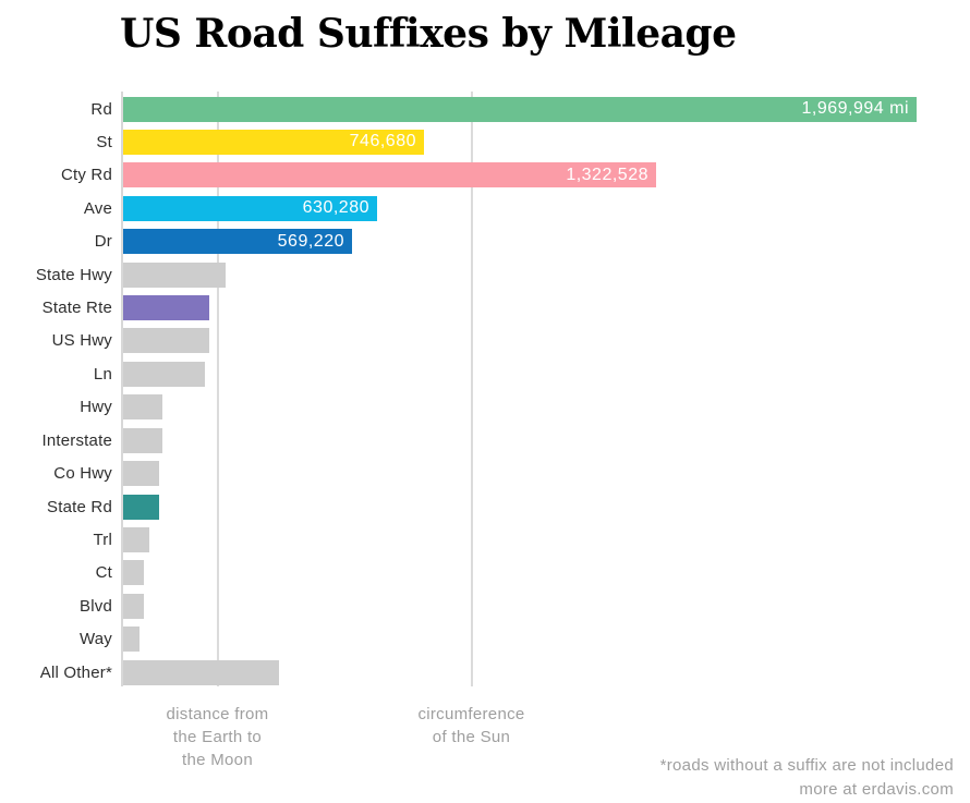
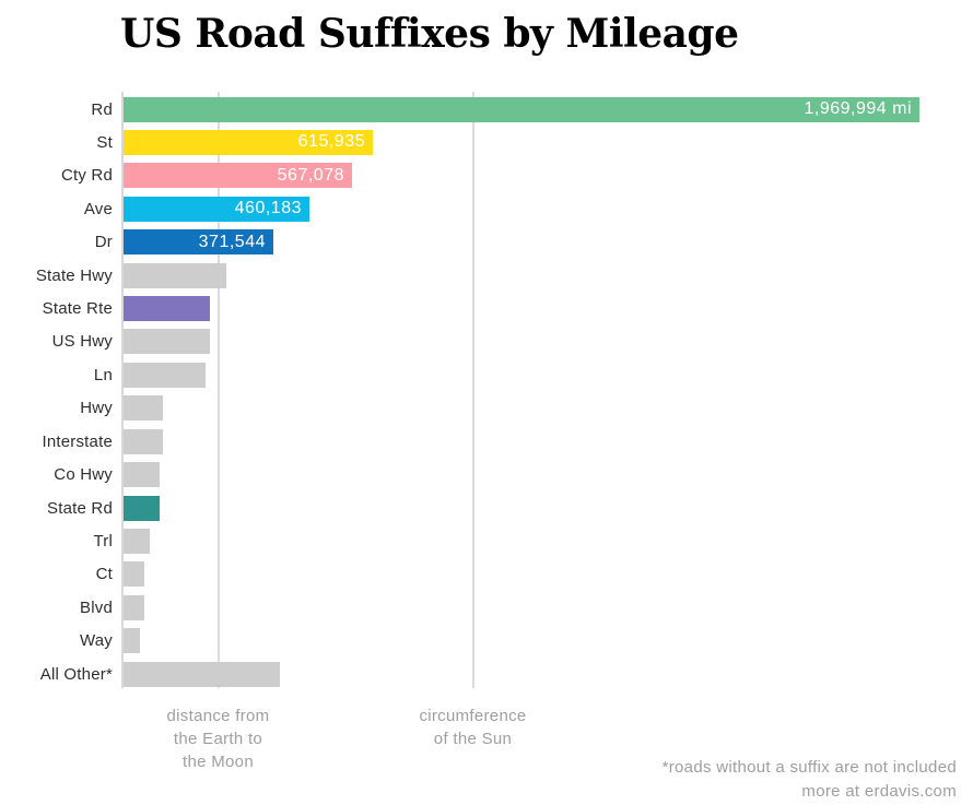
St: 746,680 -> 615,935
Cty Rd: 1,322,528 -> 567,078
Ave: 630,280 -> 460,183
Dr: 569,220 -> 371,544
